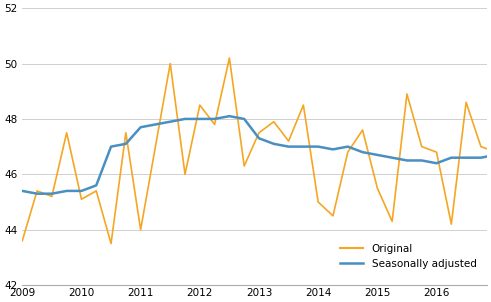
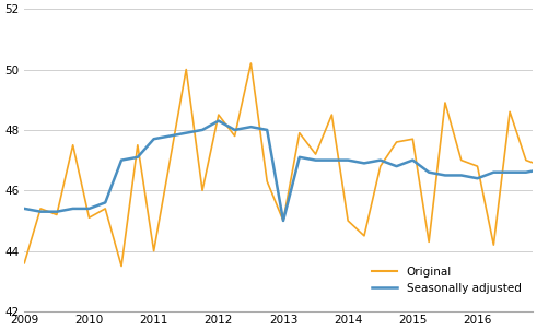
Seasonally adjusted/2012: 48.0 -> 48.3
Original/2013: 47.5 -> 45.0
Seasonally adjusted/2013: 47.3 -> 45.0
Original/2015: 45.5 -> 47.7
Seasonally adjusted/2015: 46.7 -> 47.0
